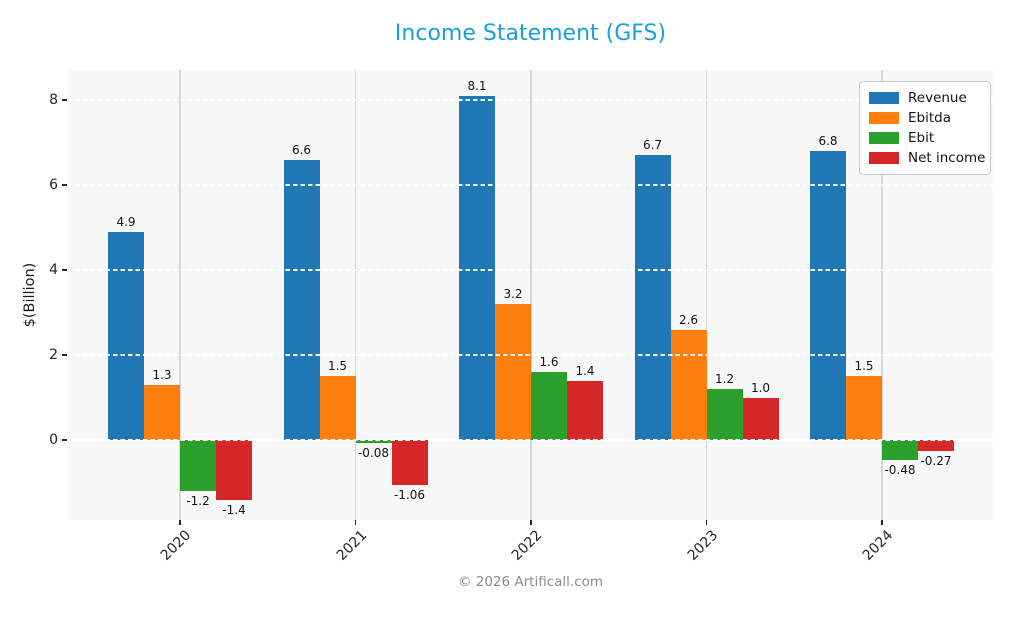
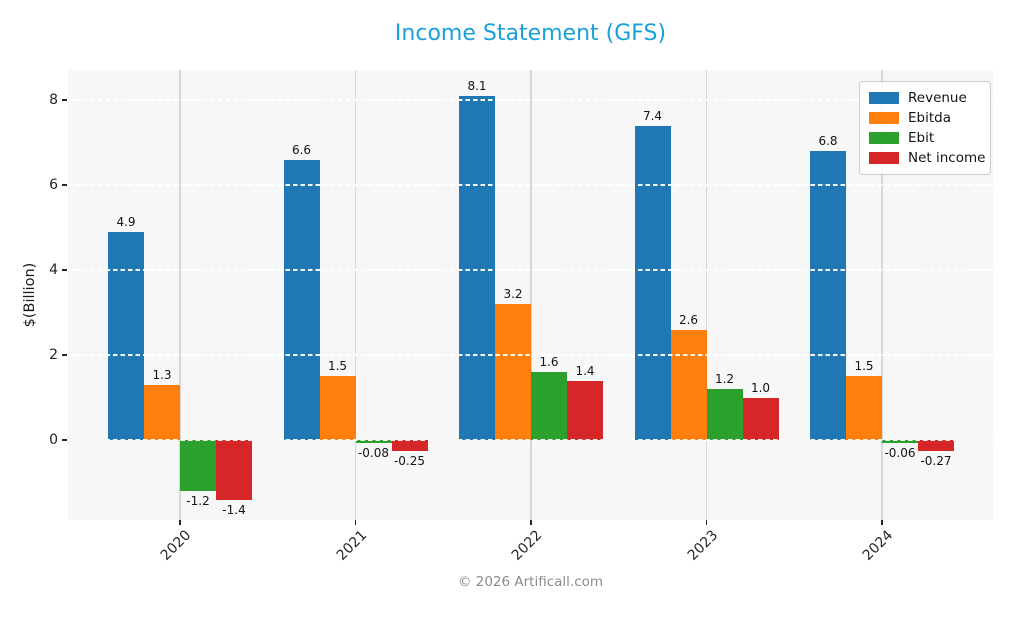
Net income/2021: -1.06 -> -0.25
Revenue/2023: 6.7 -> 7.4
Ebit/2024: -0.48 -> -0.06
